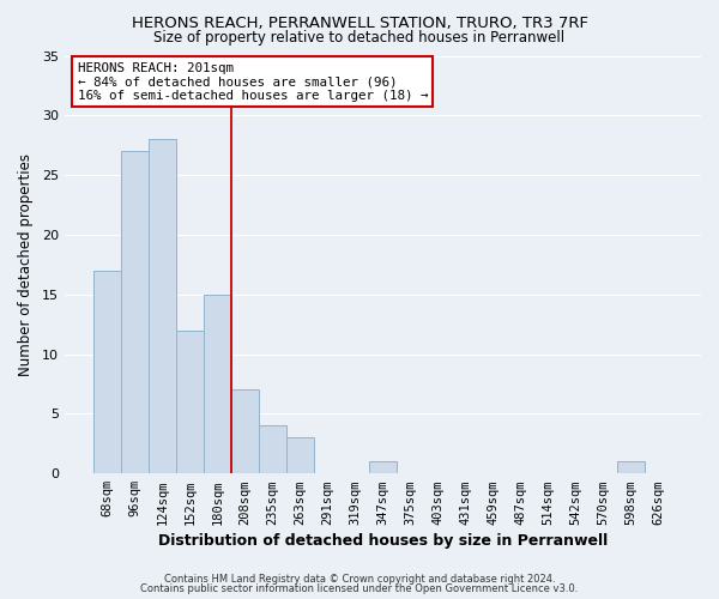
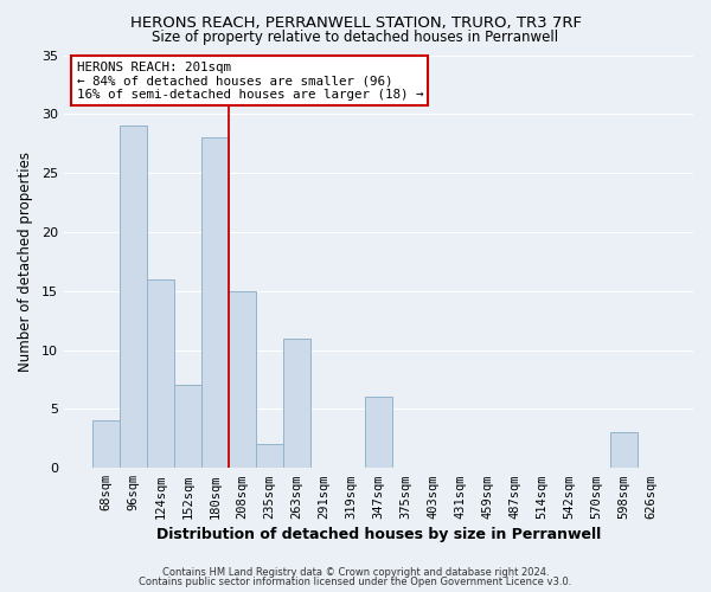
68sqm: 17 -> 4
96sqm: 27 -> 29
124sqm: 28 -> 16
152sqm: 12 -> 7
180sqm: 15 -> 28
208sqm: 7 -> 15
235sqm: 4 -> 2
263sqm: 3 -> 11
347sqm: 1 -> 6
598sqm: 1 -> 3
